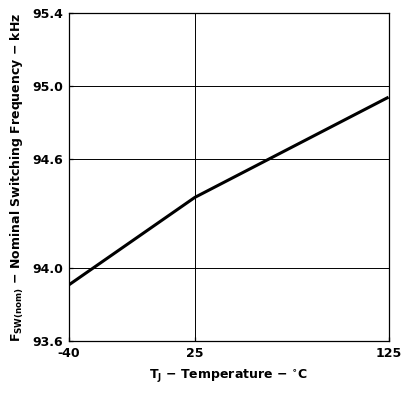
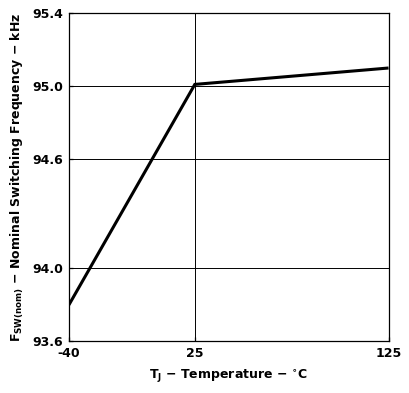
-40: 93.91 -> 93.80
25: 94.39 -> 95.01
125: 94.94 -> 95.10
